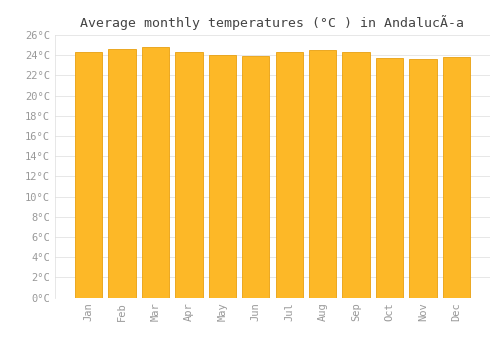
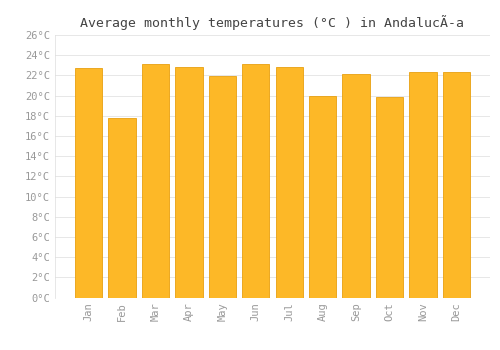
Jan: 24.3°C -> 22.7°C
Feb: 24.6°C -> 17.8°C
Mar: 24.9°C -> 23.1°C
Apr: 24.3°C -> 22.8°C
May: 24.0°C -> 21.9°C
Jun: 23.9°C -> 23.1°C
Jul: 24.3°C -> 22.8°C
Aug: 24.6°C -> 20.0°C
Sep: 24.3°C -> 22.1°C
Oct: 23.7°C -> 19.9°C
Nov: 23.6°C -> 22.3°C
Dec: 23.8°C -> 22.3°C
